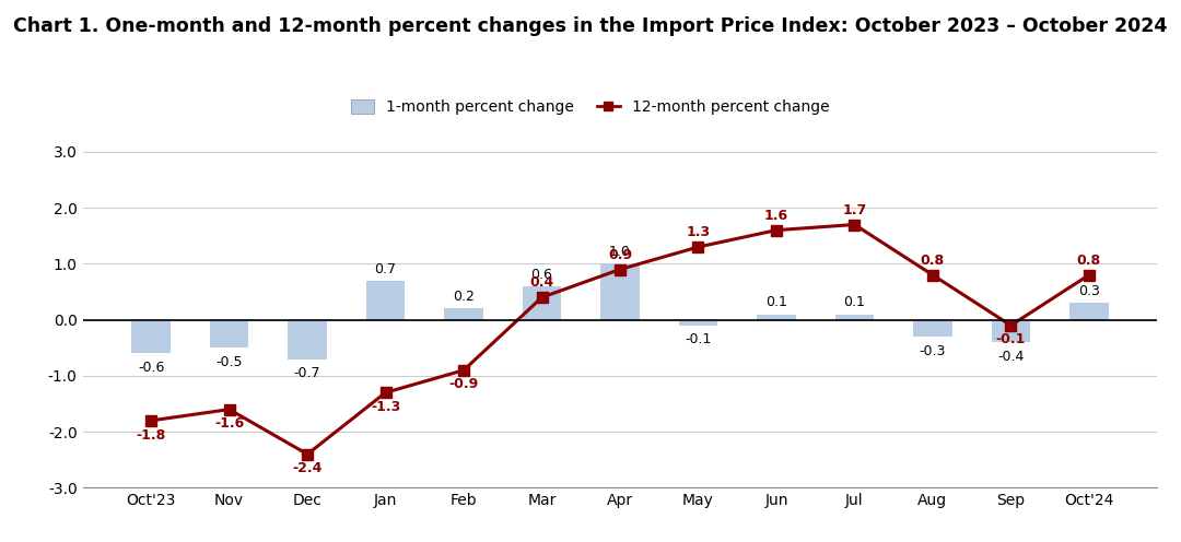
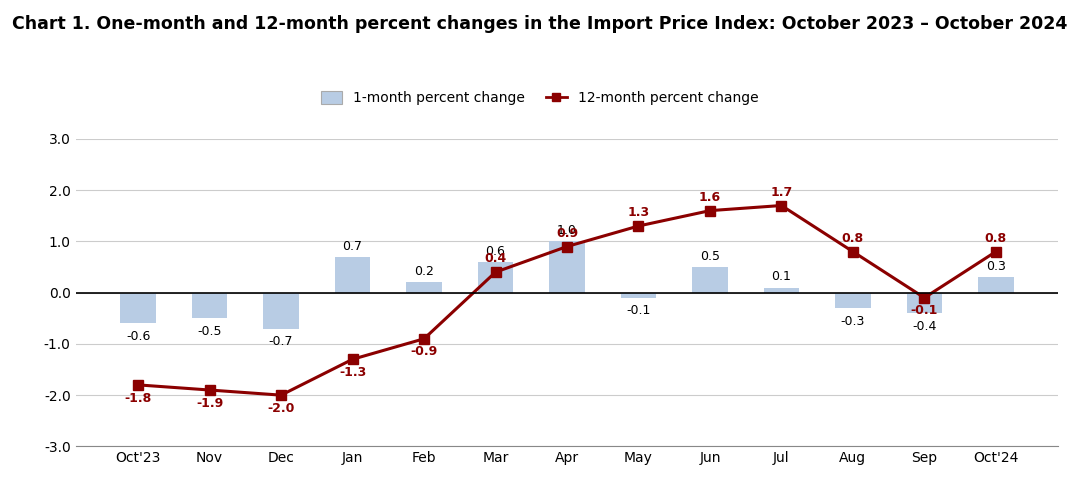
12-month percent change/Nov: -1.6 -> -1.9
12-month percent change/Dec: -2.4 -> -2.0
1-month percent change/Jun: 0.1 -> 0.5
